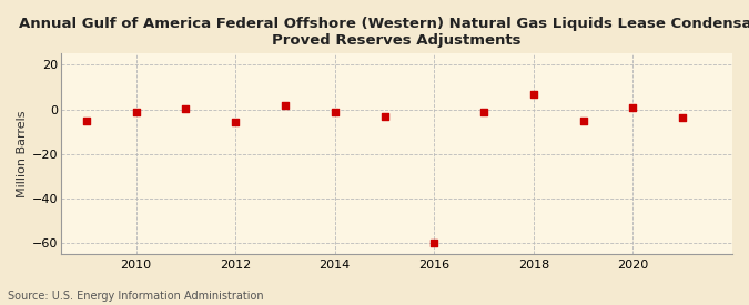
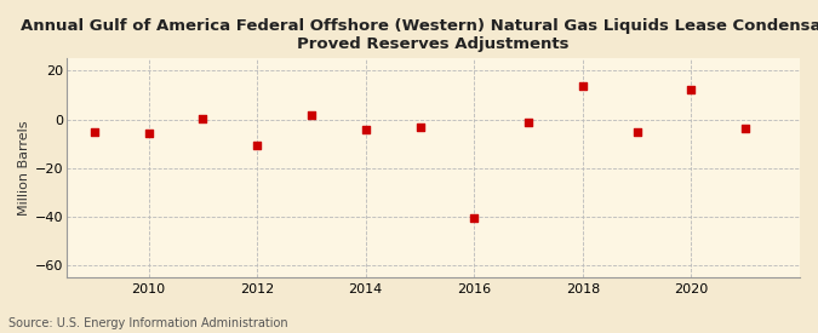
2010: -1.2 -> -5.5
2012: -5.5 -> -10.5
2014: -1.0 -> -4.0
2016: -60.0 -> -40.5
2018: 7.0 -> 13.5
2020: 1.0 -> 12.0
